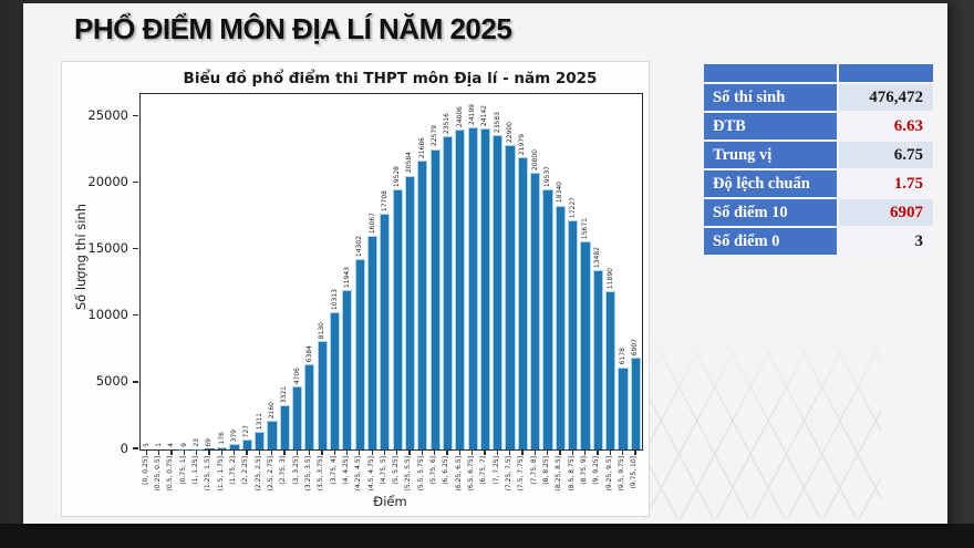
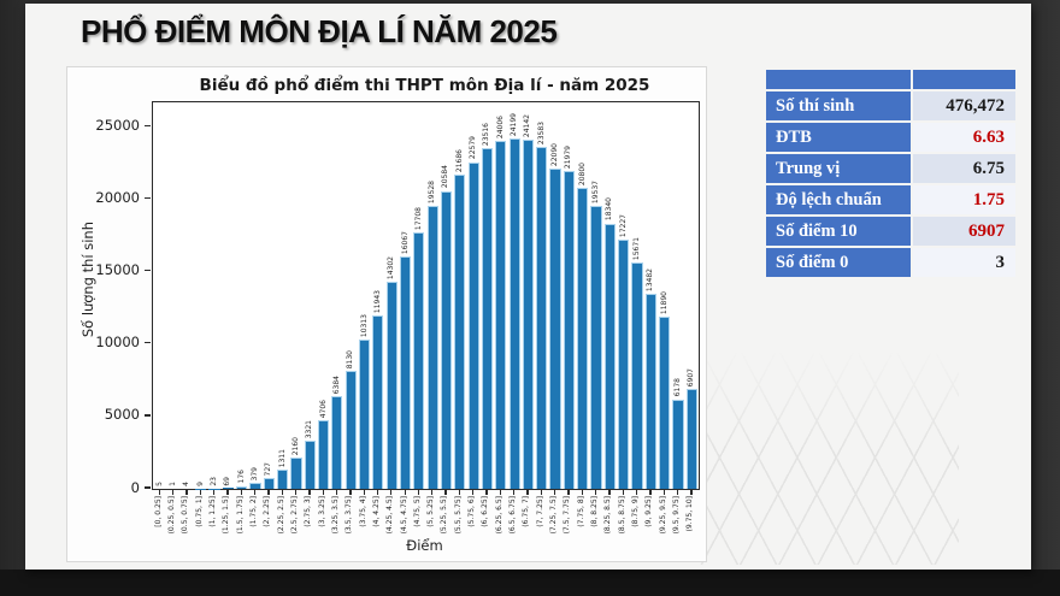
(7.25, 7.5]: 22900 -> 22090
